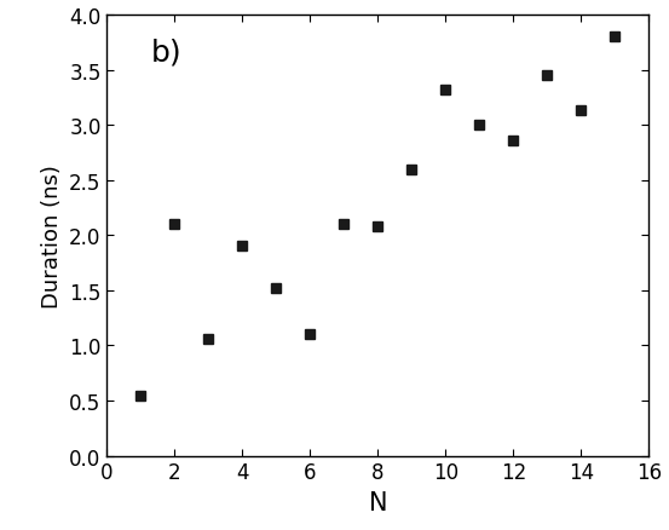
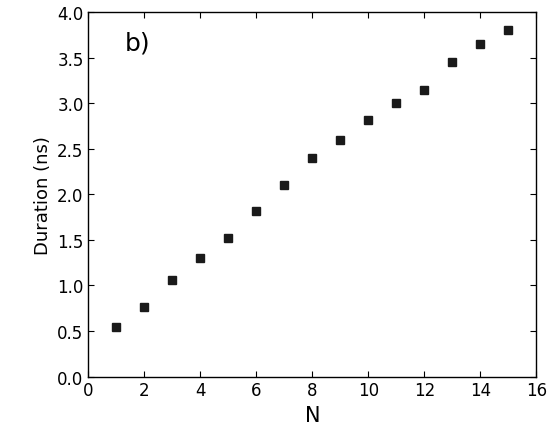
2: 2.10 -> 0.76
4: 1.90 -> 1.30
6: 1.10 -> 1.82
8: 2.08 -> 2.40
10: 3.32 -> 2.82
12: 2.86 -> 3.15
14: 3.14 -> 3.65
